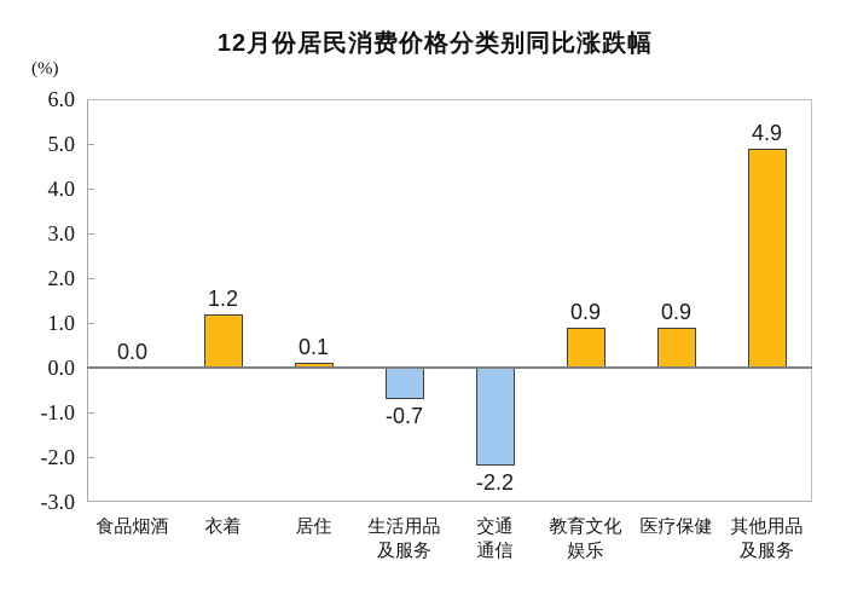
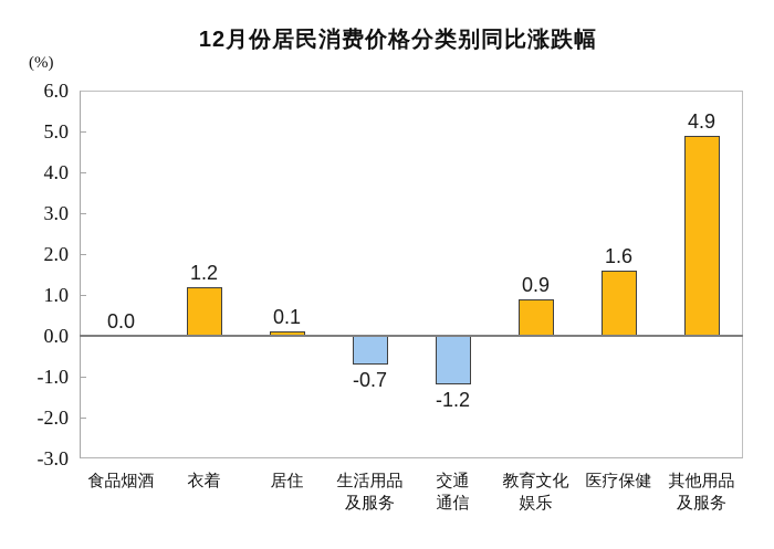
交通通信: -2.2 -> -1.2
医疗保健: 0.9 -> 1.6
